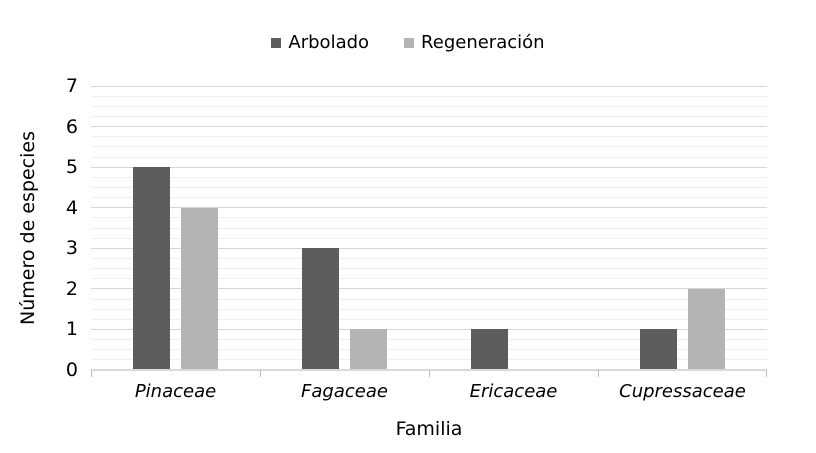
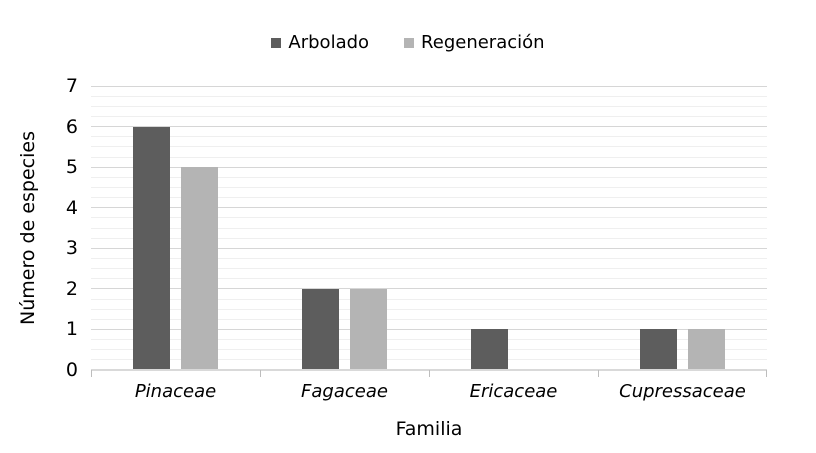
Arbolado/Pinaceae: 5 -> 6
Regeneración/Pinaceae: 4 -> 5
Arbolado/Fagaceae: 3 -> 2
Regeneración/Fagaceae: 1 -> 2
Regeneración/Cupressaceae: 2 -> 1
